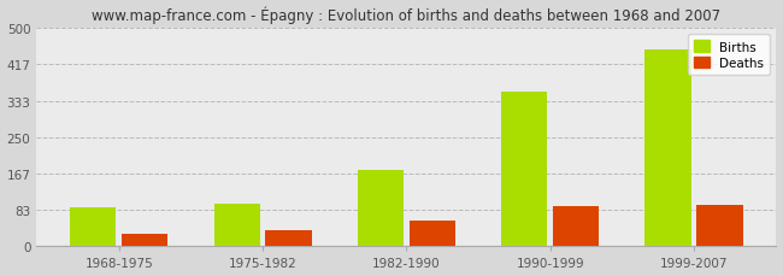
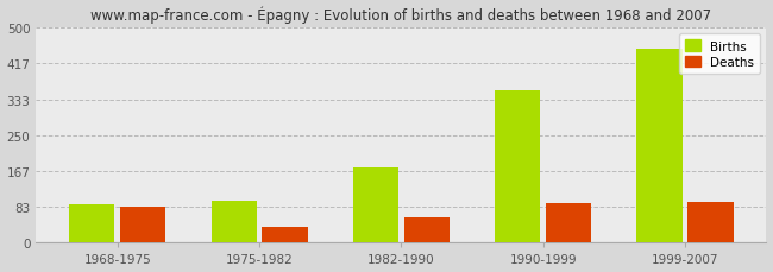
Deaths/1968-1975: 30 -> 85
